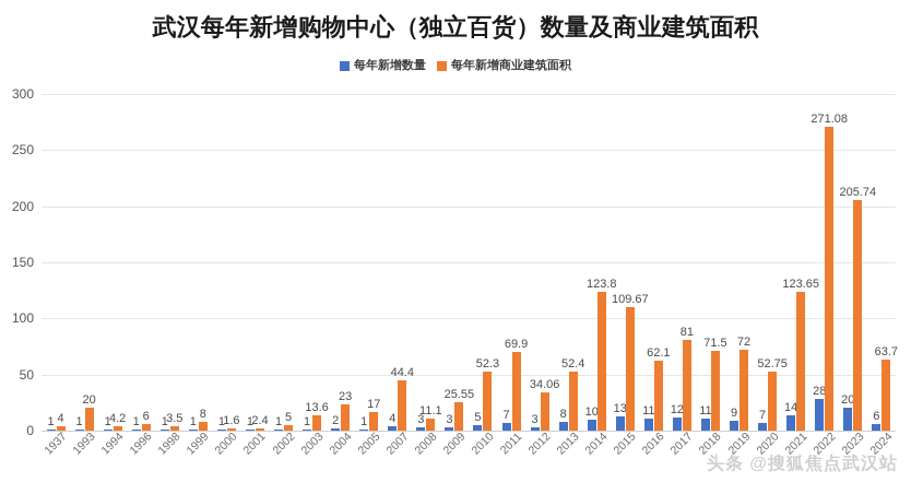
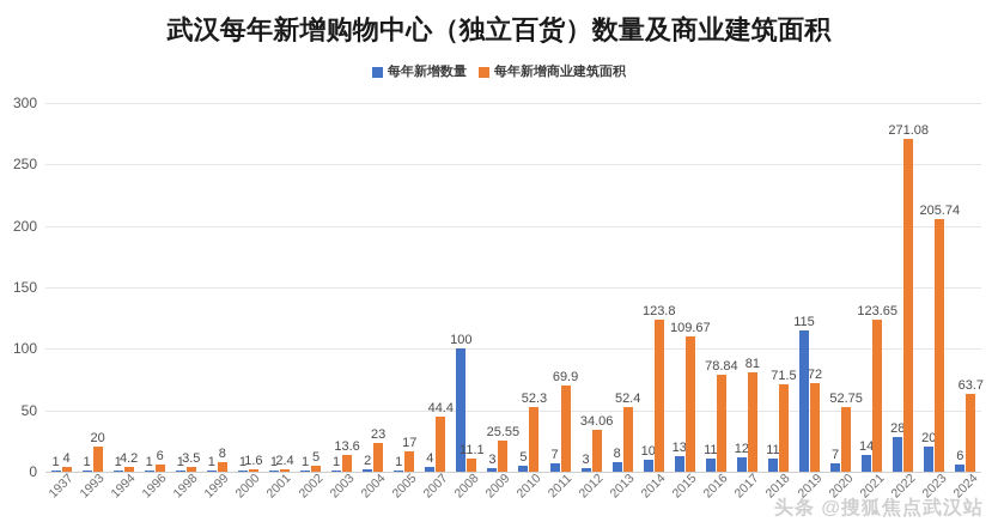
每年新增数量/2008: 3 -> 100
每年新增商业建筑面积/2016: 62.1 -> 78.84
每年新增数量/2019: 9 -> 115
